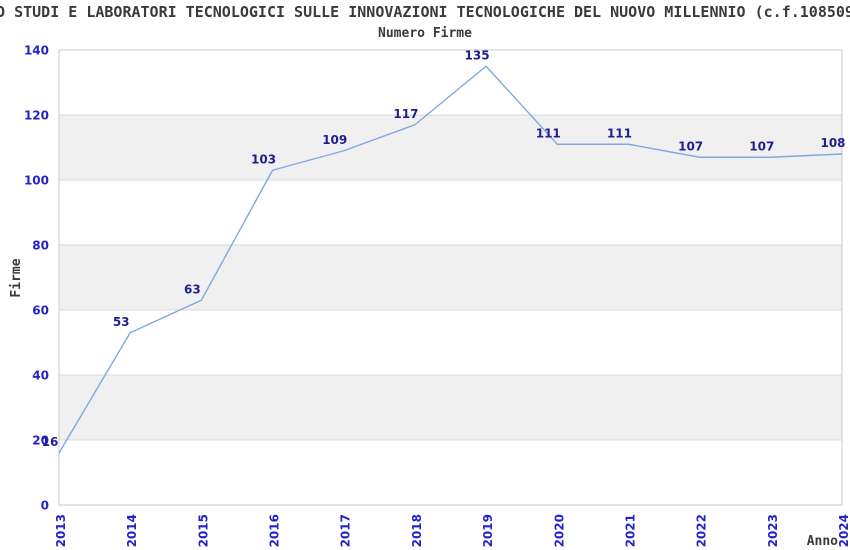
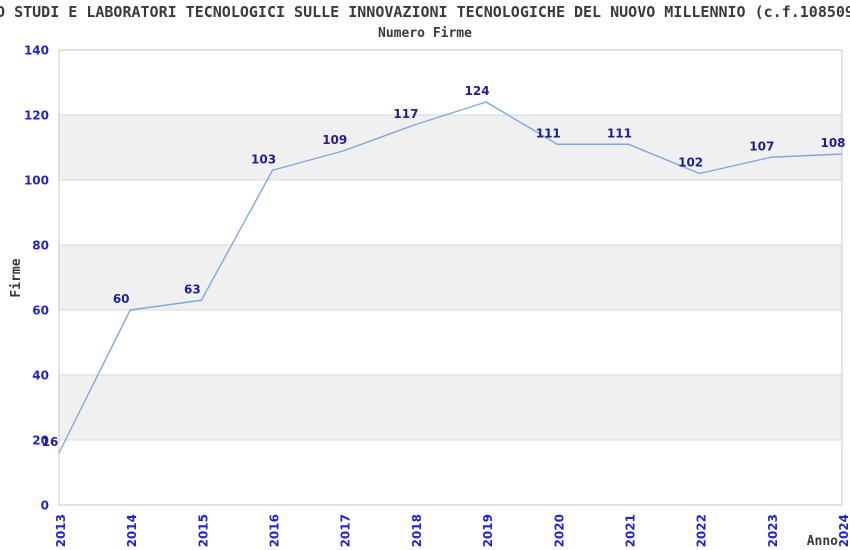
2014: 53 -> 60
2019: 135 -> 124
2022: 107 -> 102
